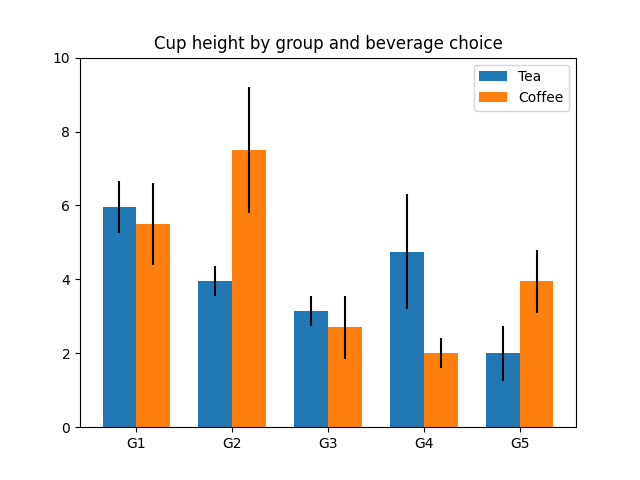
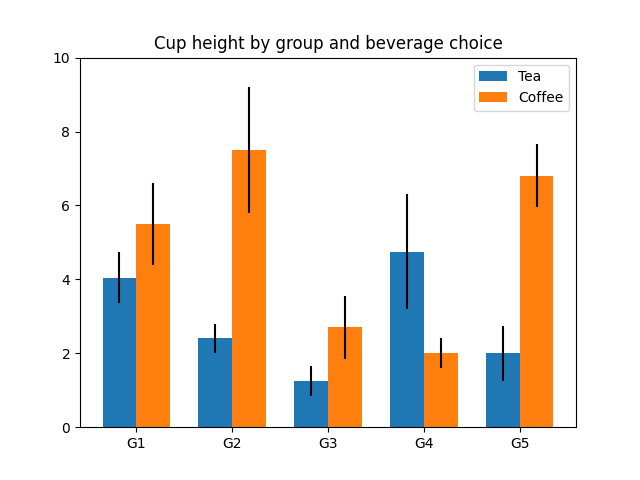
Tea/G1: 5.95 -> 4.05
Tea/G2: 3.95 -> 2.40
Tea/G3: 3.15 -> 1.25
Coffee/G5: 3.95 -> 6.80
